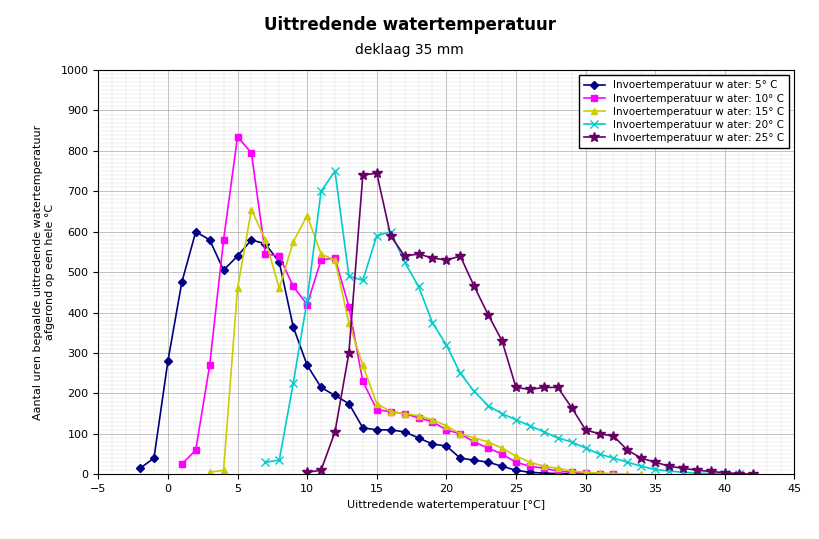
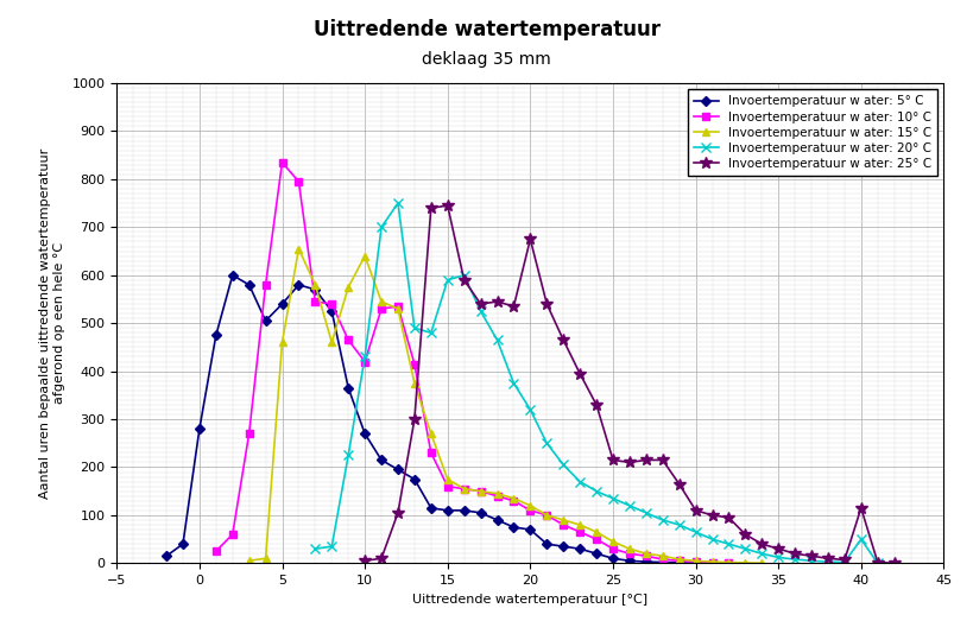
Invoertemperatuur w ater: 25° C/20: 530 -> 675
Invoertemperatuur w ater: 20° C/40: 1 -> 50
Invoertemperatuur w ater: 25° C/40: 4 -> 115
